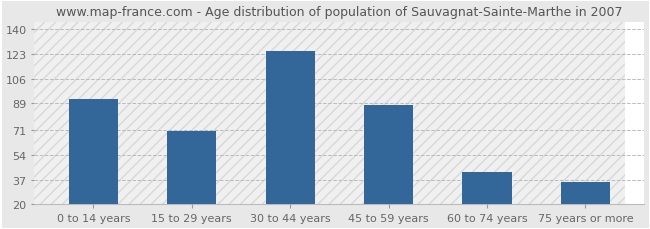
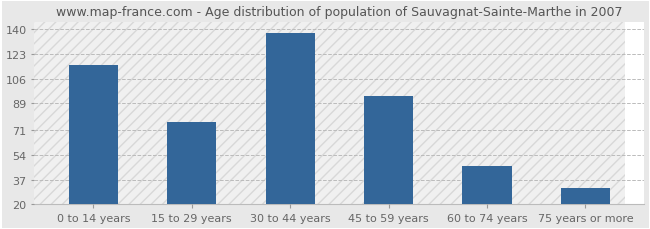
0 to 14 years: 92 -> 115
15 to 29 years: 70 -> 76
30 to 44 years: 125 -> 137
45 to 59 years: 88 -> 94
60 to 74 years: 42 -> 46
75 years or more: 35 -> 31
